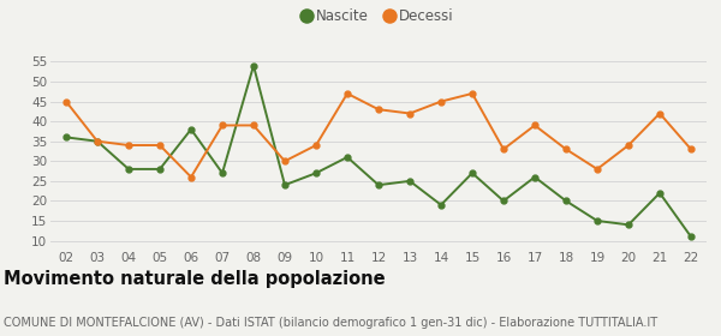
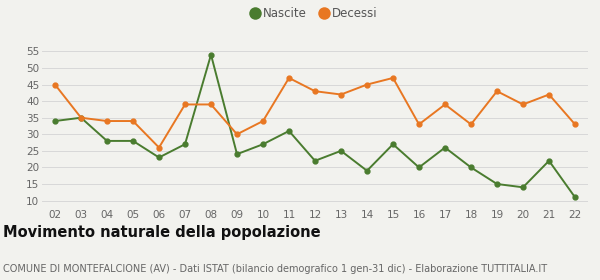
Nascite/02: 36 -> 34
Nascite/06: 38 -> 23
Nascite/12: 24 -> 22
Decessi/19: 28 -> 43
Decessi/20: 34 -> 39
